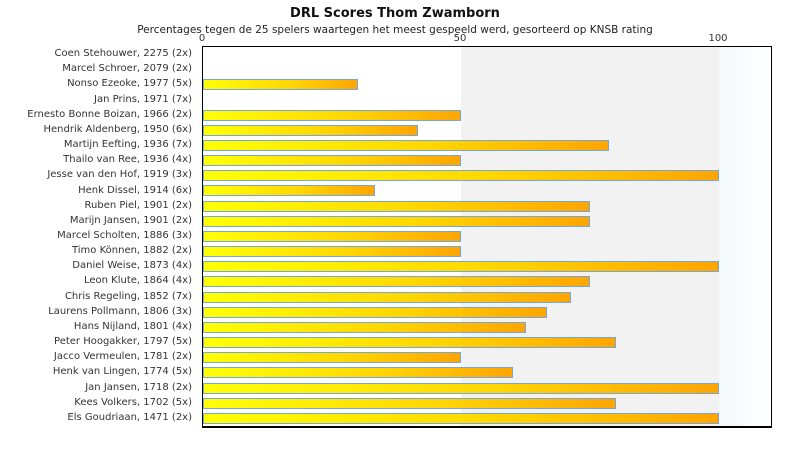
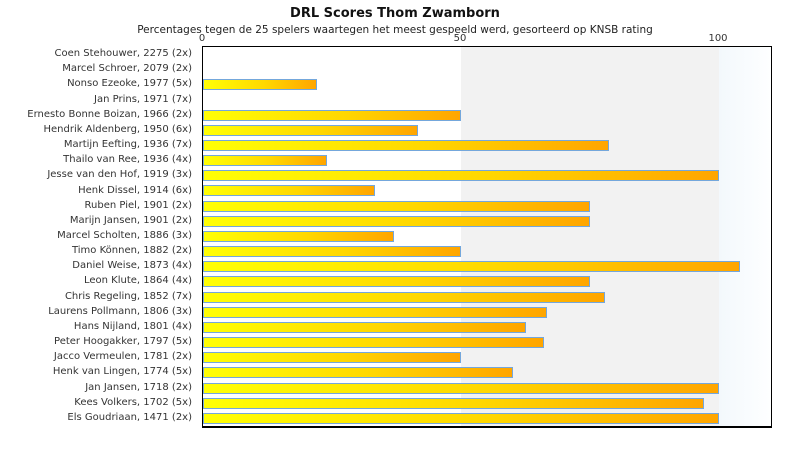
Nonso Ezeoke, 1977 (5x): 30 -> 22
Thailo van Ree, 1936 (4x): 50 -> 24
Marcel Scholten, 1886 (3x): 50 -> 37
Daniel Weise, 1873 (4x): 100 -> 104
Chris Regeling, 1852 (7x): 71 -> 78
Peter Hoogakker, 1797 (5x): 80 -> 66
Kees Volkers, 1702 (5x): 80 -> 97
